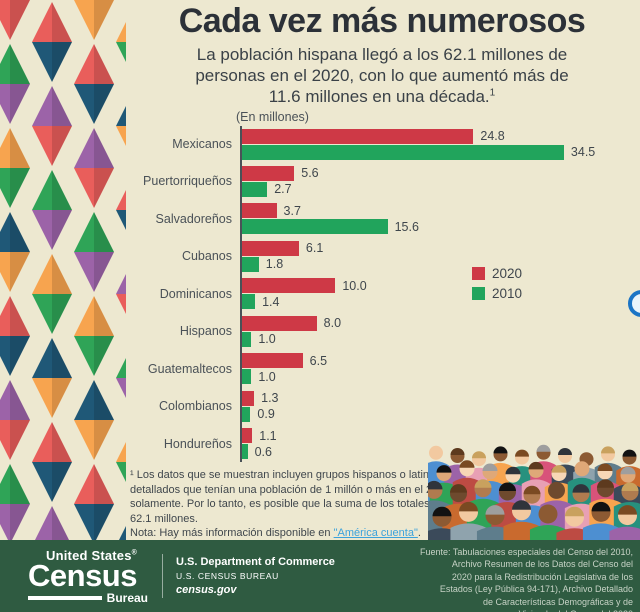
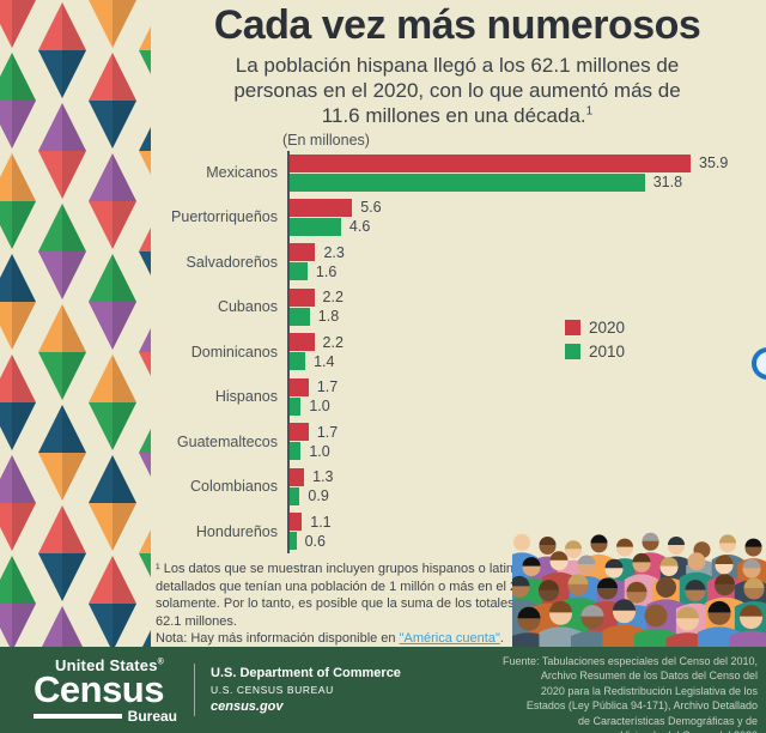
2020/Mexicanos: 24.8 -> 35.9
2010/Mexicanos: 34.5 -> 31.8
2010/Puertorriqueños: 2.7 -> 4.6
2020/Salvadoreños: 3.7 -> 2.3
2010/Salvadoreños: 15.6 -> 1.6
2020/Cubanos: 6.1 -> 2.2
2020/Dominicanos: 10.0 -> 2.2
2020/Hispanos: 8.0 -> 1.7
2020/Guatemaltecos: 6.5 -> 1.7
